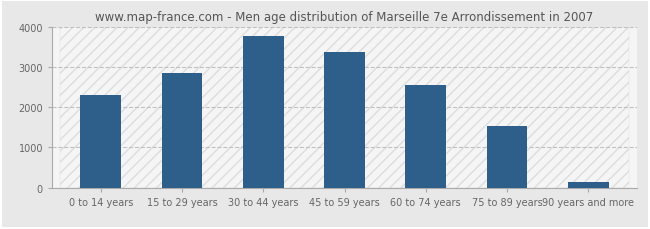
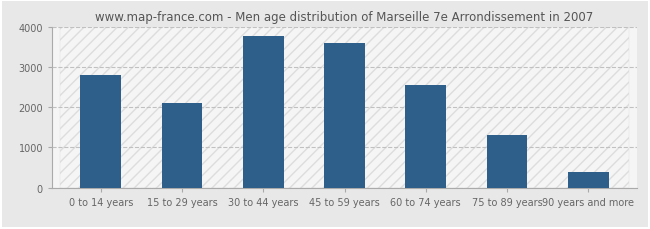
0 to 14 years: 2310 -> 2800
15 to 29 years: 2840 -> 2100
45 to 59 years: 3370 -> 3600
75 to 89 years: 1530 -> 1300
90 years and more: 130 -> 400
